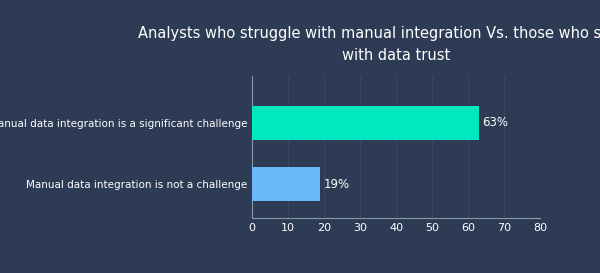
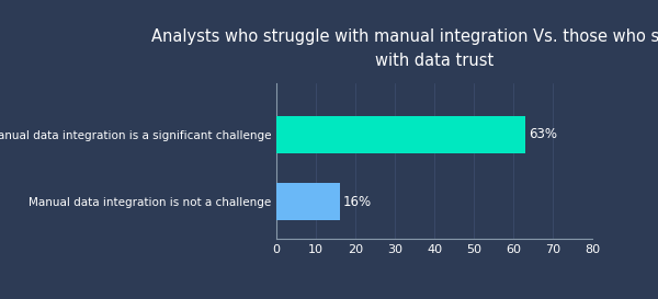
Manual data integration is not a challenge: 19% -> 16%
